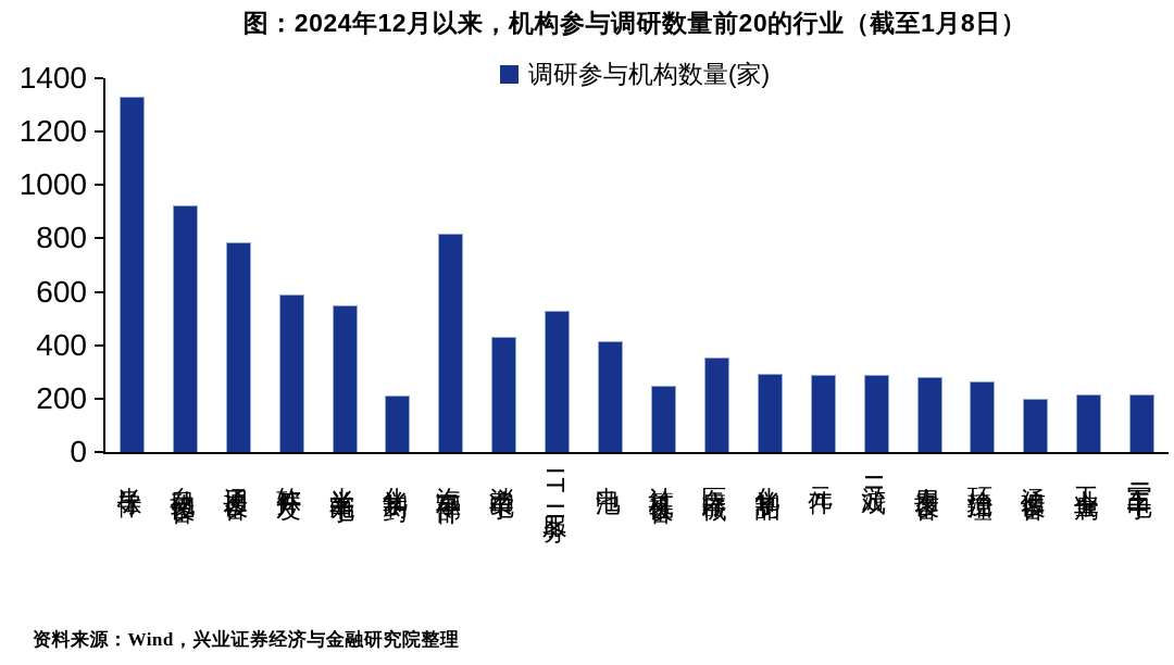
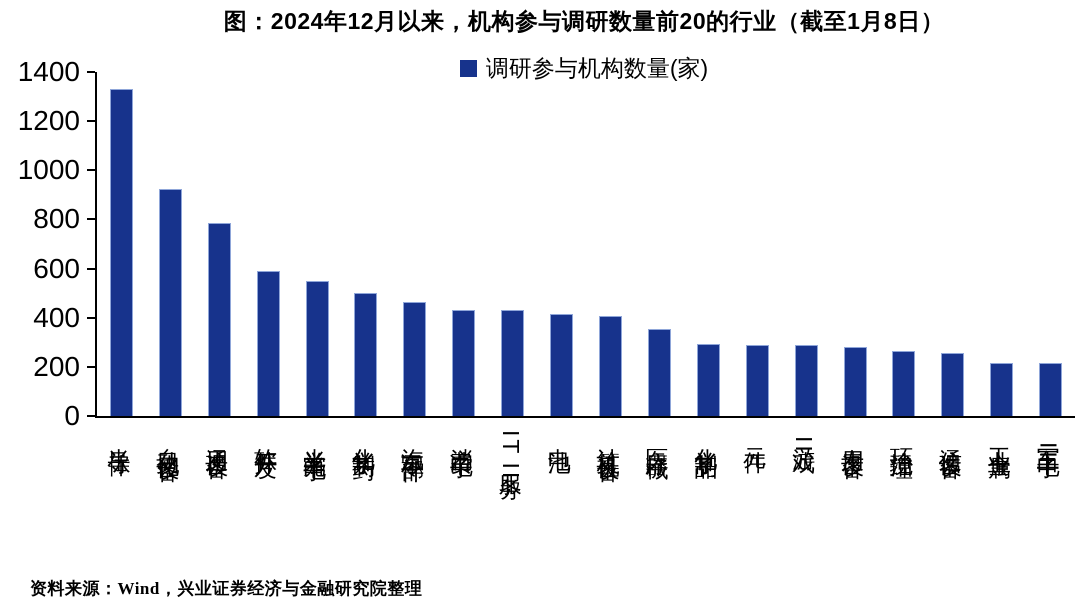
化学制药: 210 -> 500
汽车零部件: 820 -> 460
IT服务II: 530 -> 430
计算机设备: 250 -> 400
通信设备: 200 -> 260
